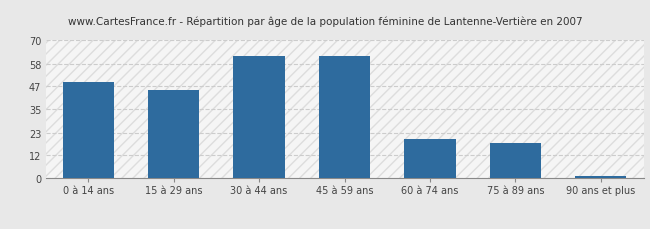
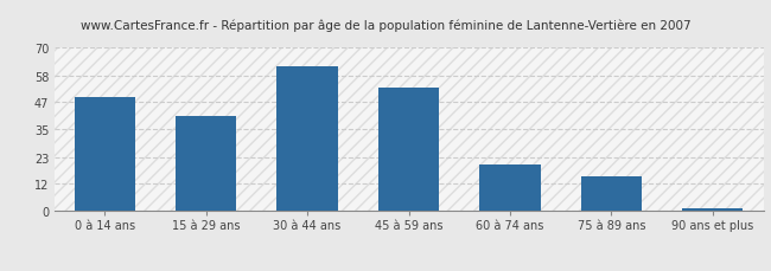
15 à 29 ans: 45 -> 41
45 à 59 ans: 62 -> 53
75 à 89 ans: 18 -> 15
